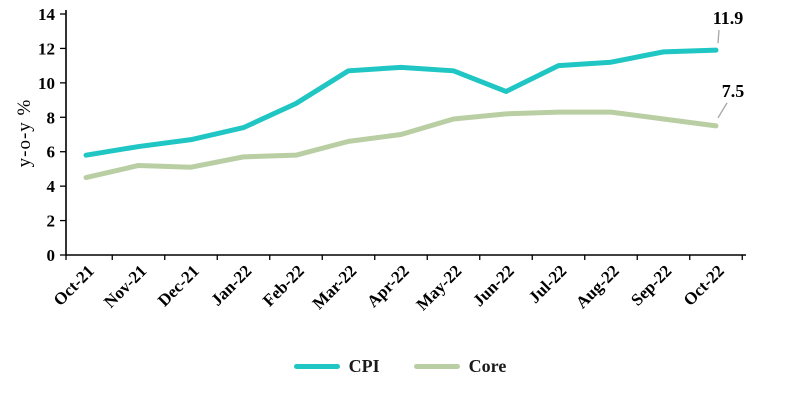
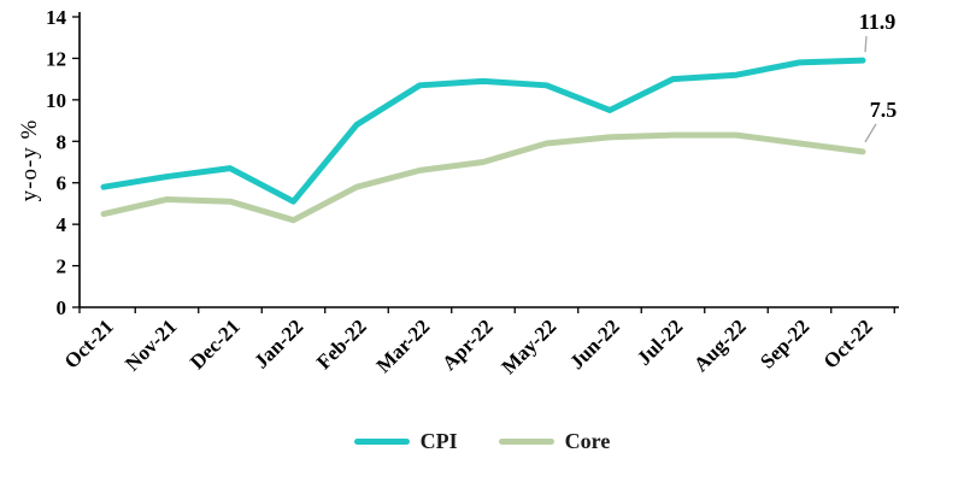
CPI/Jan-22: 7.4 -> 5.1
Core/Jan-22: 5.7 -> 4.2
